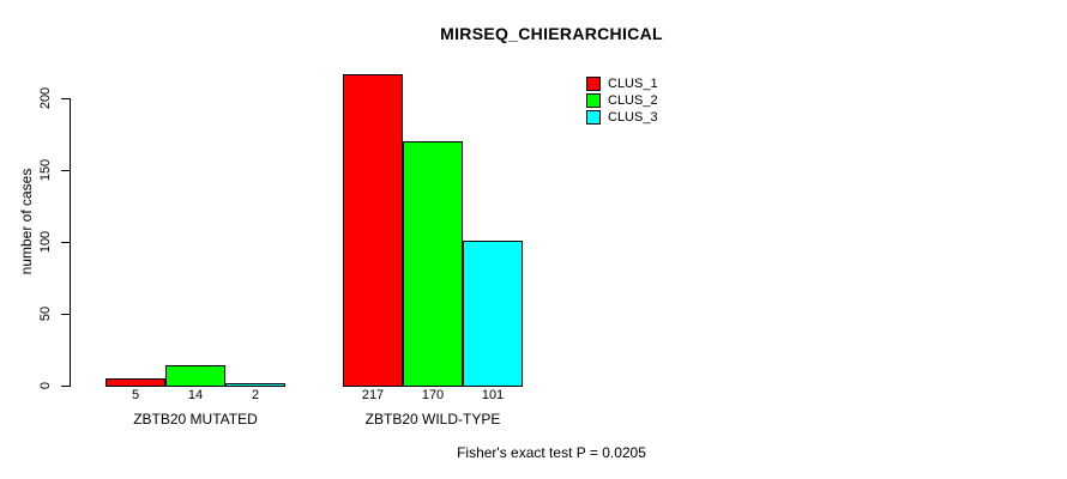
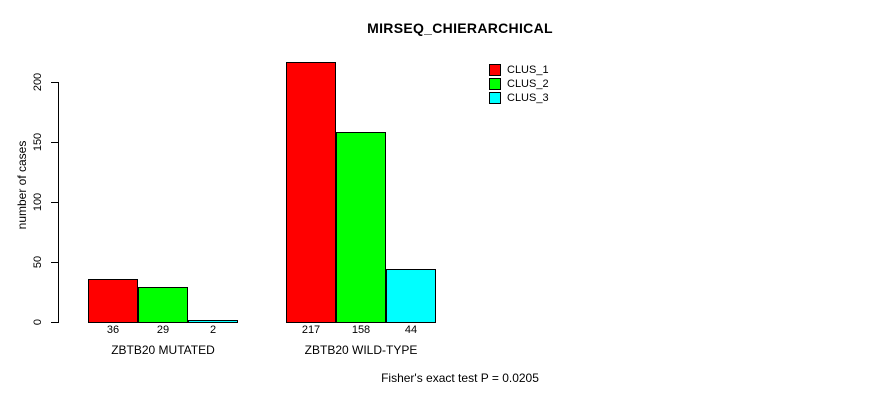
CLUS_1/ZBTB20 MUTATED: 5 -> 36
CLUS_2/ZBTB20 MUTATED: 14 -> 29
CLUS_2/ZBTB20 WILD-TYPE: 170 -> 158
CLUS_3/ZBTB20 WILD-TYPE: 101 -> 44
